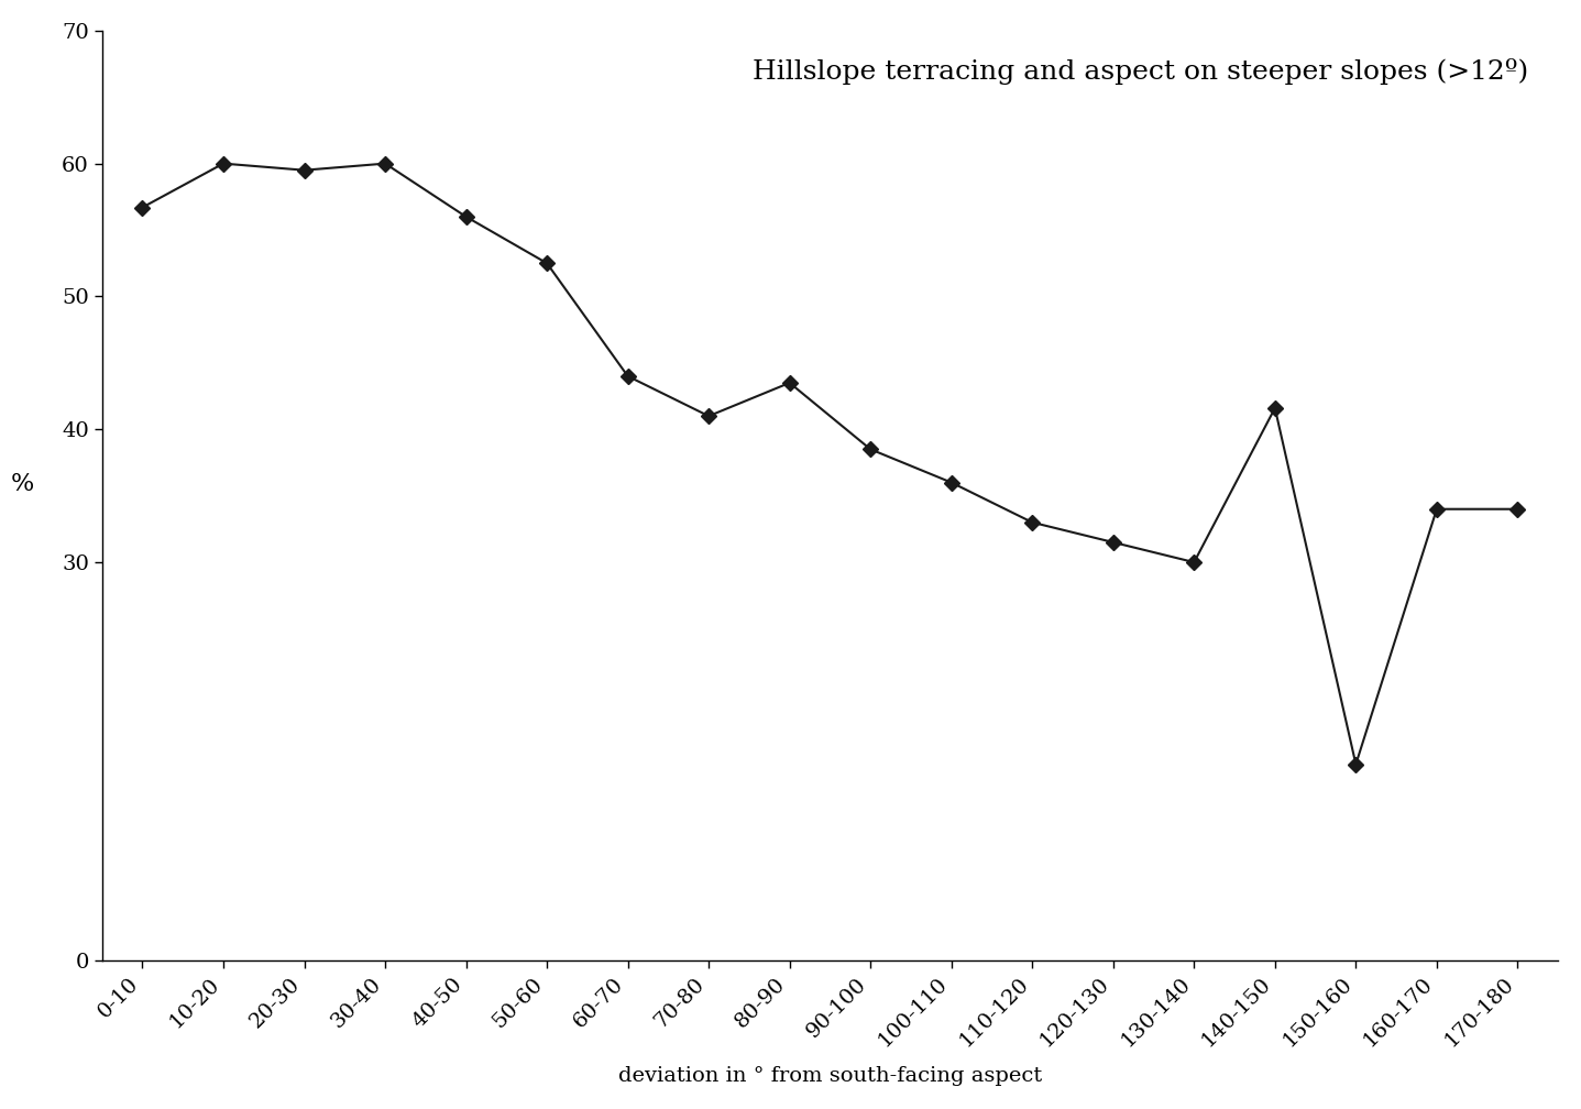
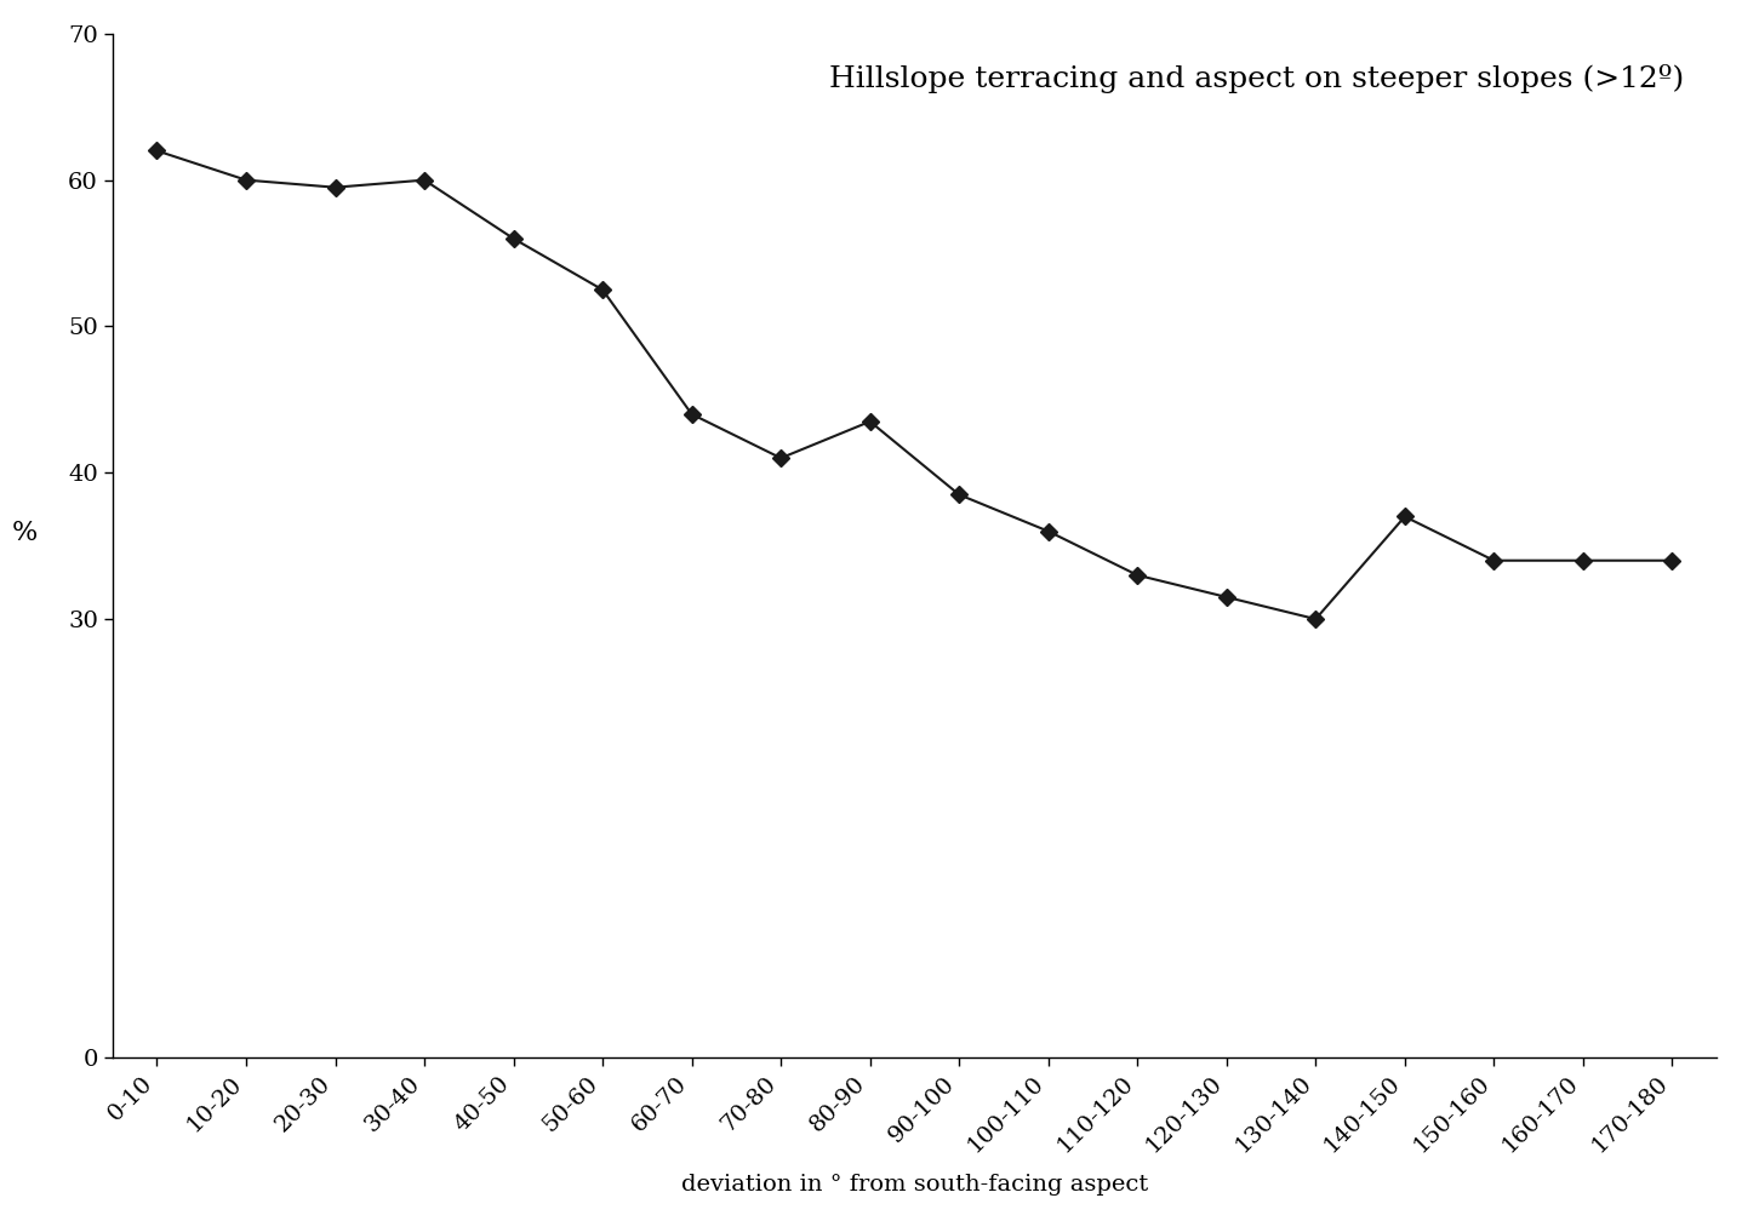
0-10: 56.7 -> 62.0
140-150: 41.6 -> 37.0
150-160: 14.8 -> 34.0
